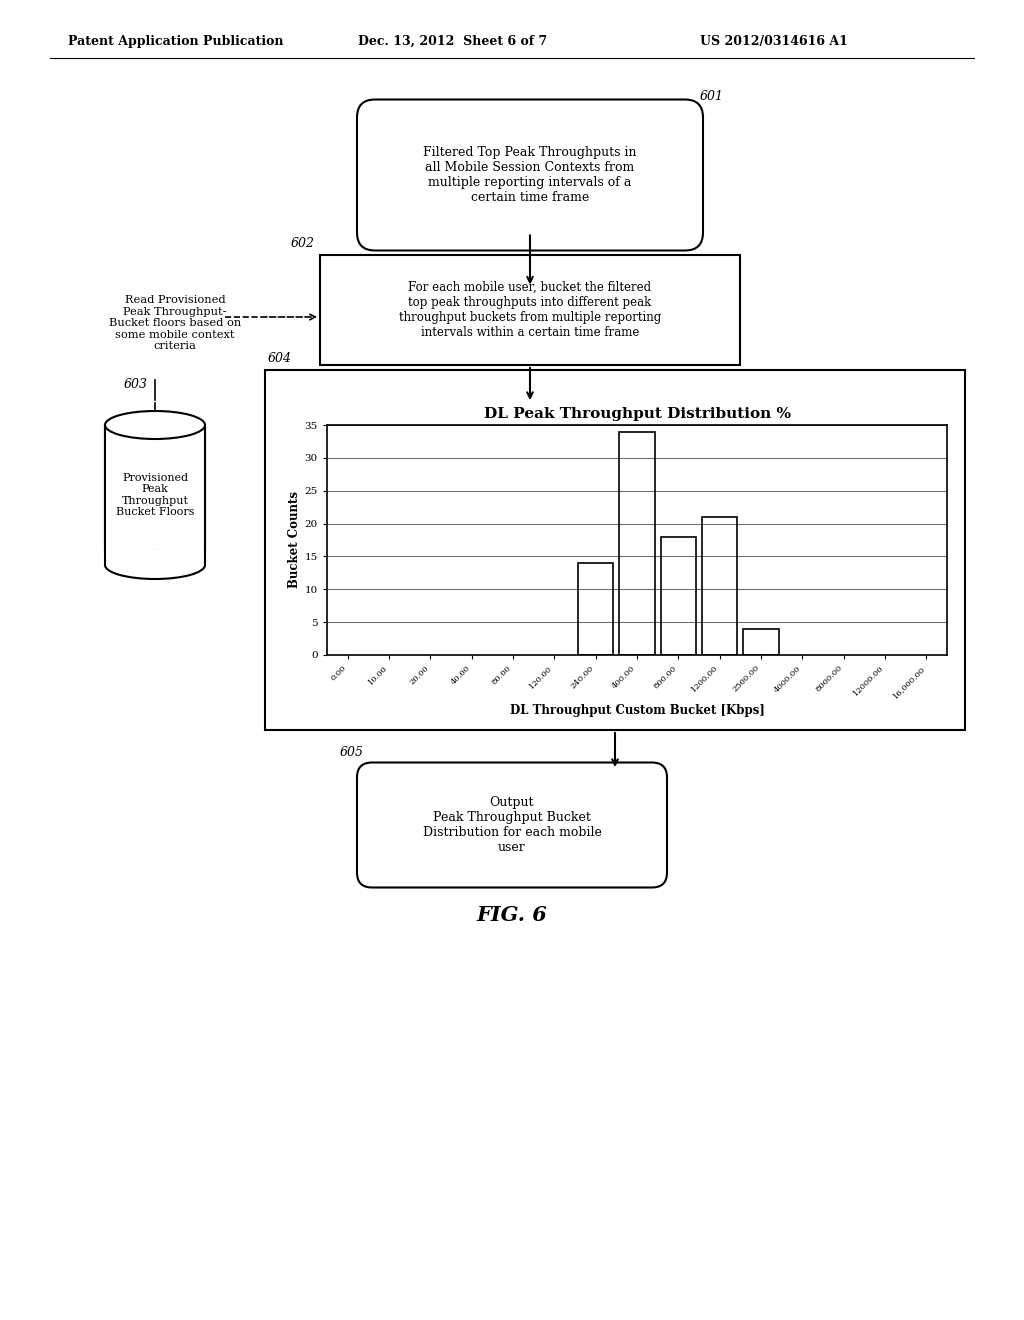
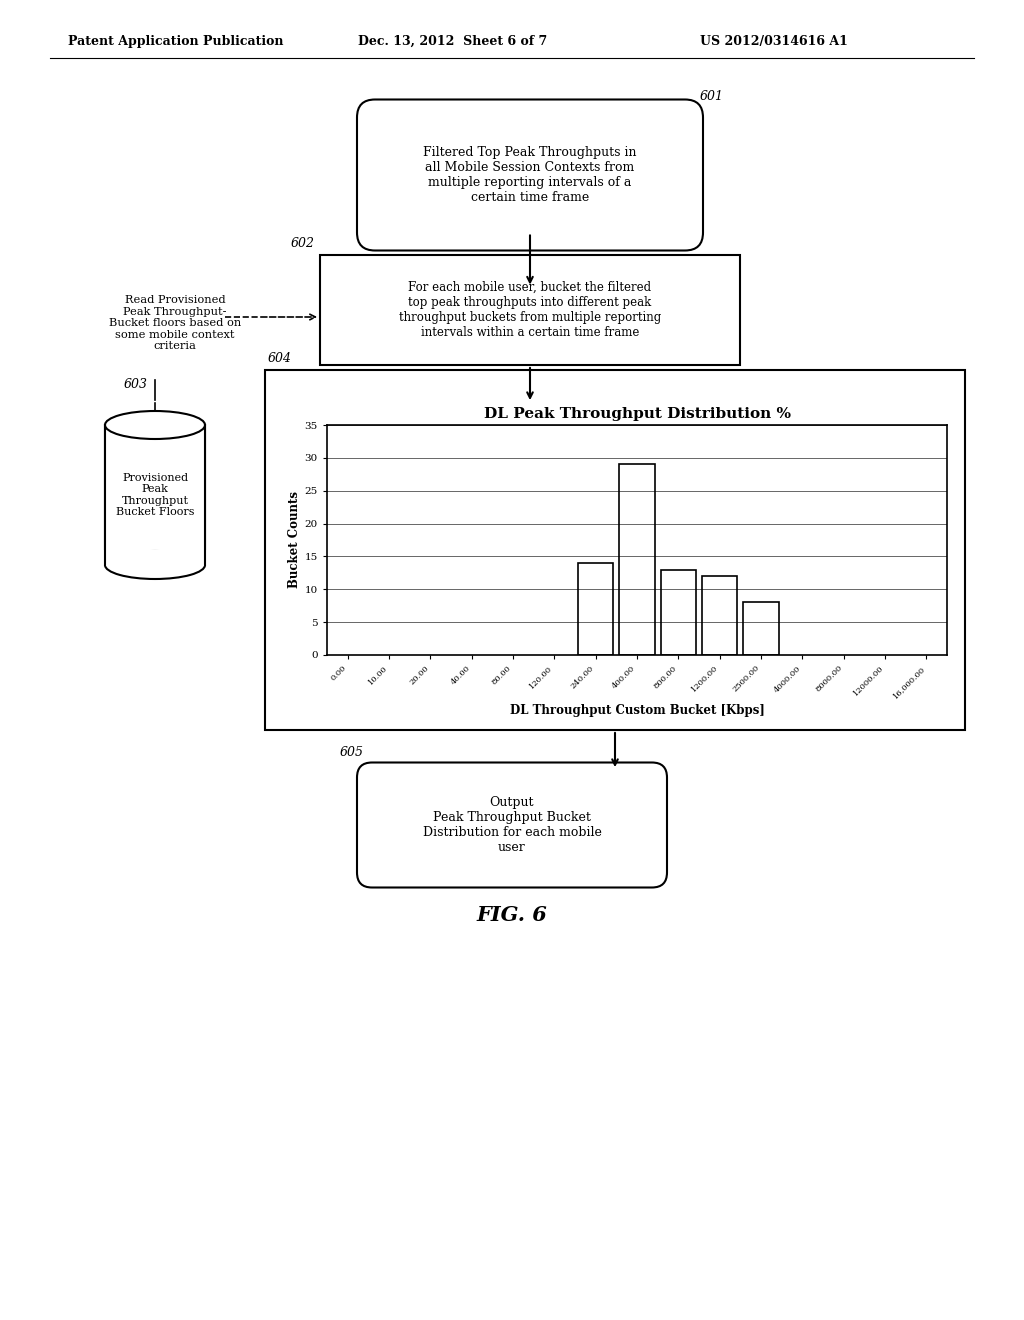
400.00: 34 -> 29
800.00: 18 -> 13
1200.00: 21 -> 12
2500.00: 4 -> 8
